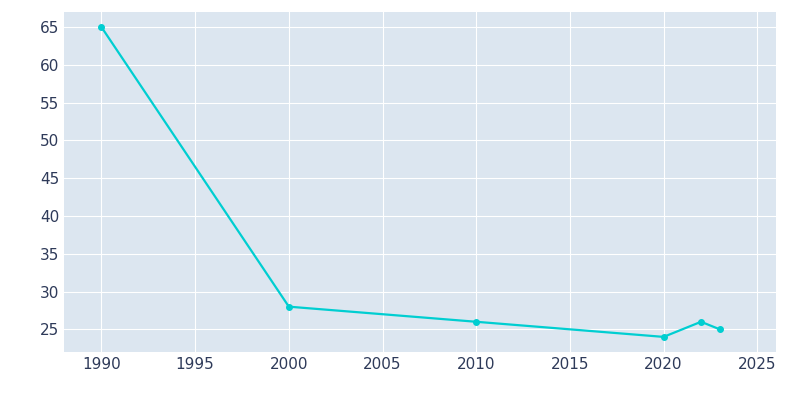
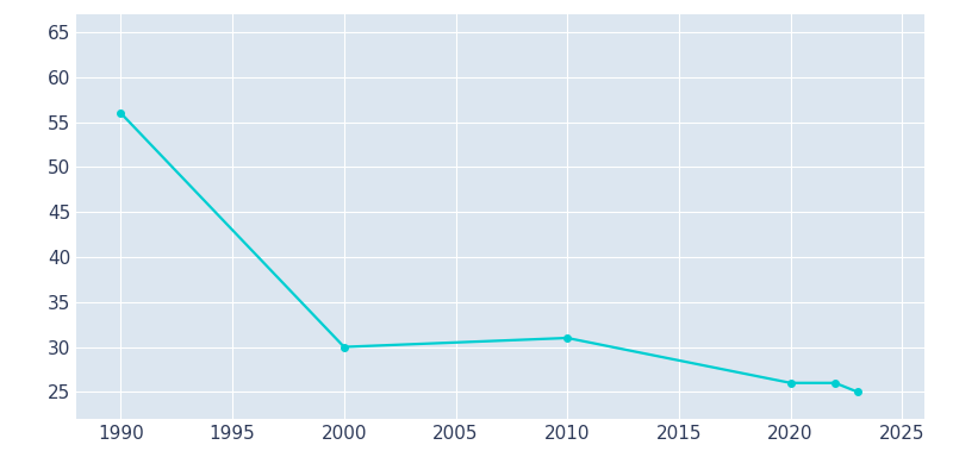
1990: 65 -> 56
2000: 28 -> 30
2010: 26 -> 31
2020: 24 -> 26
